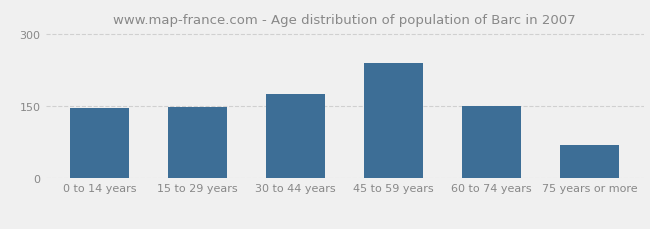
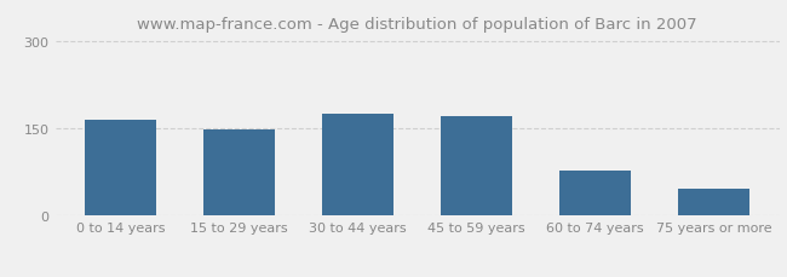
0 to 14 years: 145 -> 165
45 to 59 years: 240 -> 170
60 to 74 years: 150 -> 78
75 years or more: 70 -> 47
